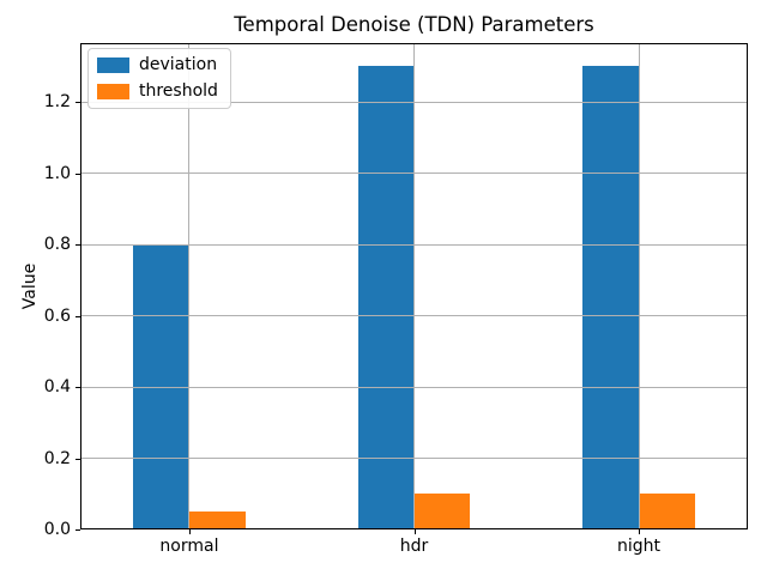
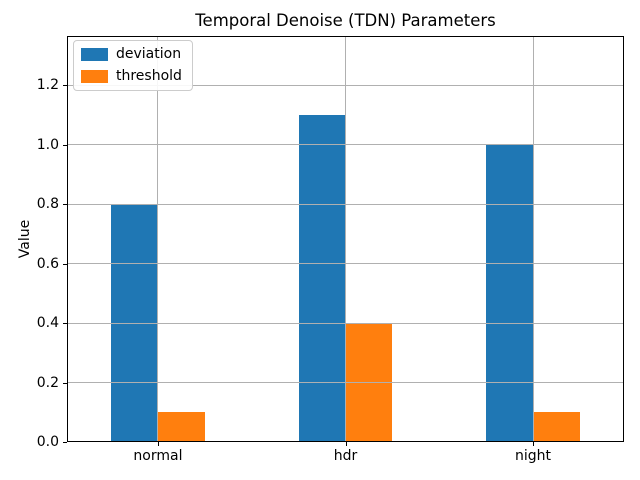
threshold/normal: 0.05 -> 0.10
deviation/hdr: 1.3 -> 1.1
threshold/hdr: 0.10 -> 0.40
deviation/night: 1.3 -> 1.0
